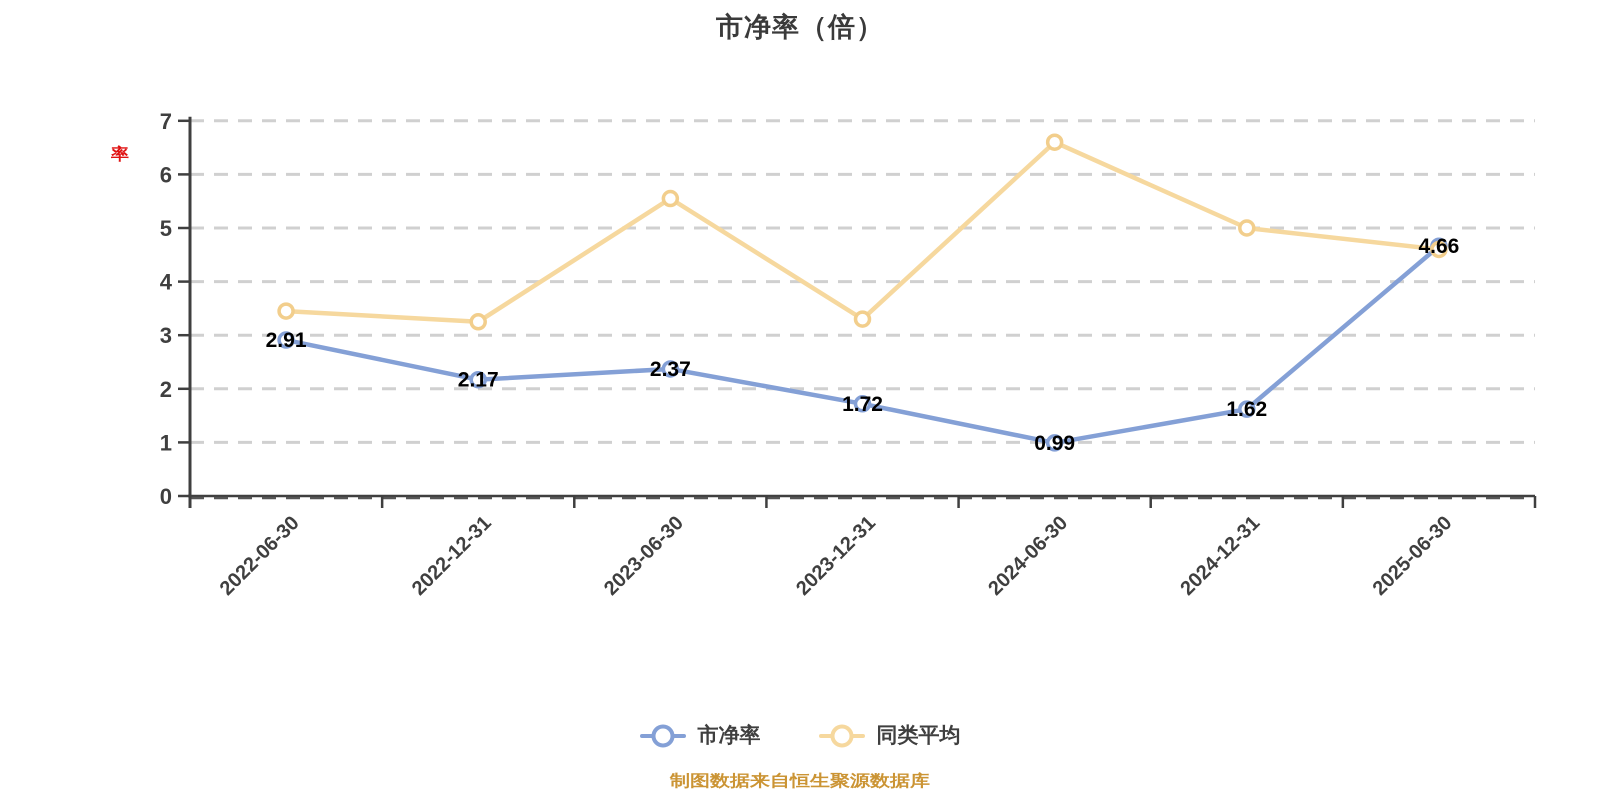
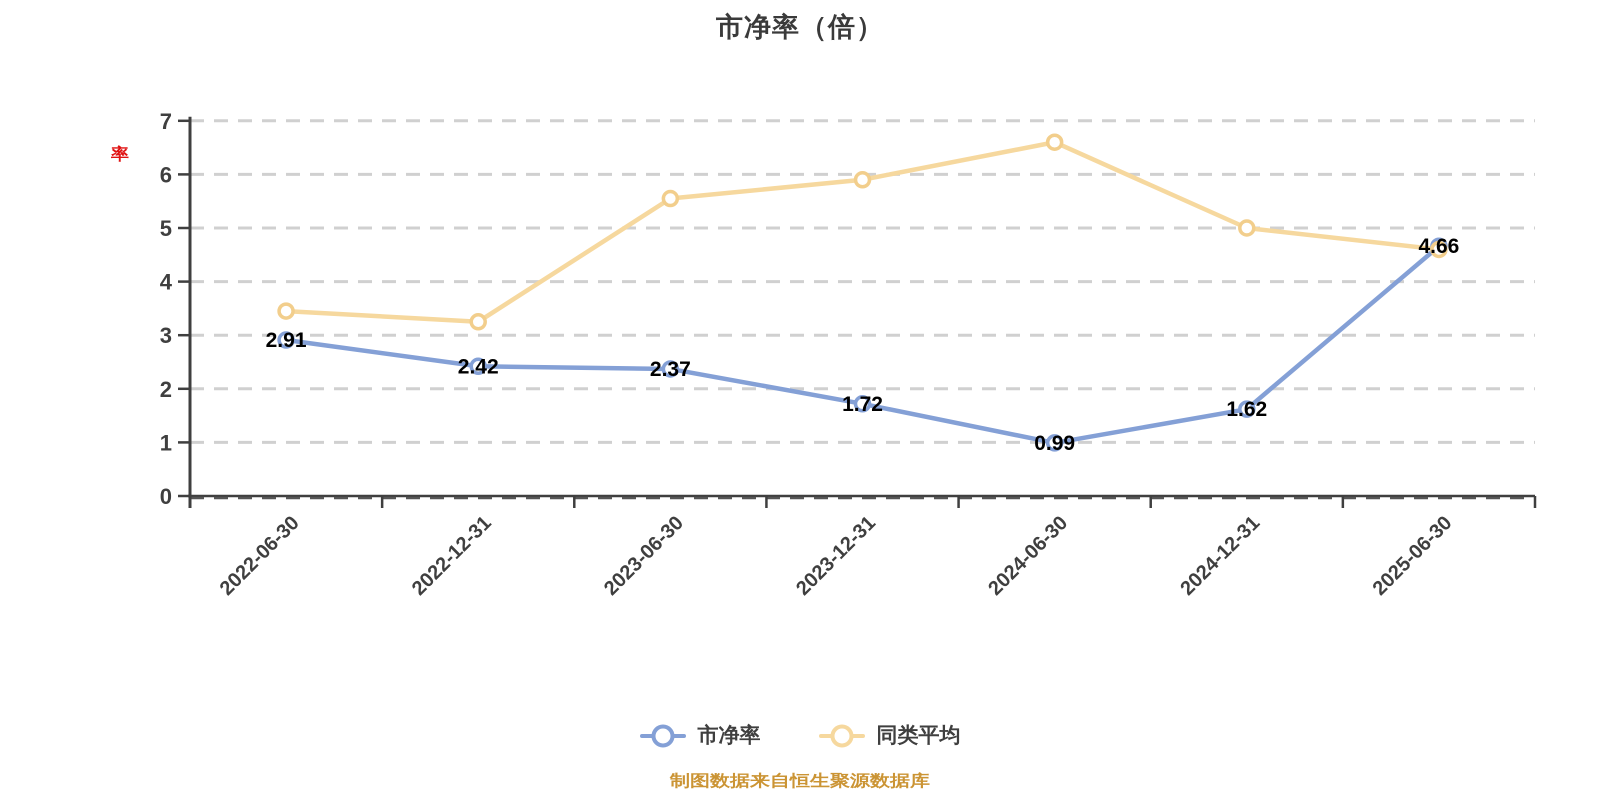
市净率/2022-12-31: 2.17 -> 2.42
同类平均/2023-12-31: 3.3 -> 5.9
